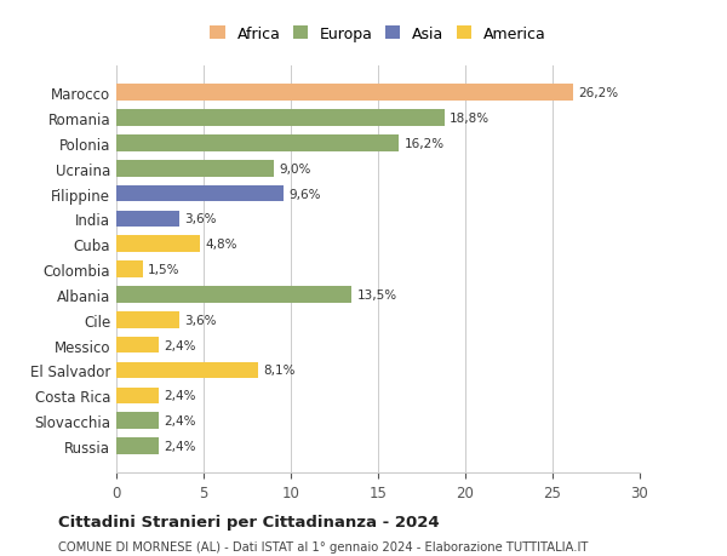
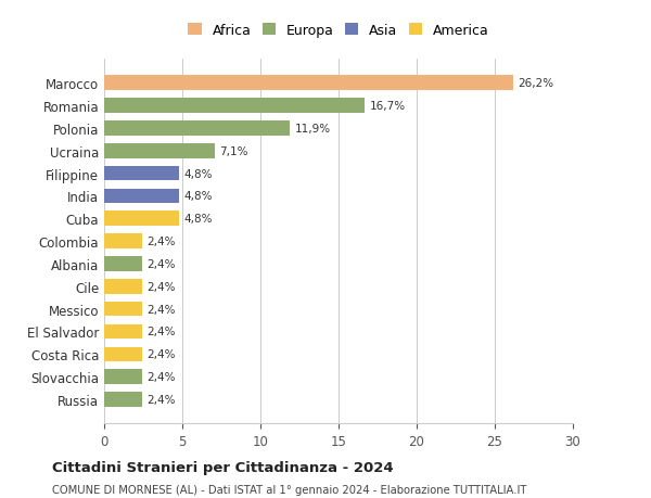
Romania: 18,8% -> 16,7%
Polonia: 16,2% -> 11,9%
Ucraina: 9,0% -> 7,1%
Filippine: 9,6% -> 4,8%
India: 3,6% -> 4,8%
Colombia: 1,5% -> 2,4%
Albania: 13,5% -> 2,4%
Cile: 3,6% -> 2,4%
El Salvador: 8,1% -> 2,4%
